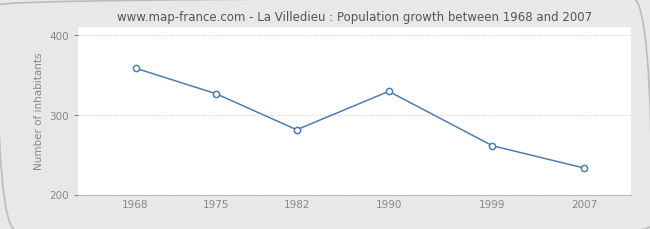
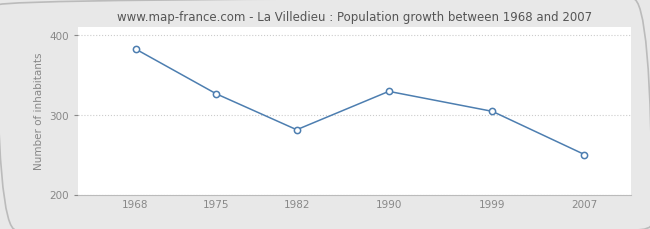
1968: 358 -> 382
1999: 261 -> 304
2007: 233 -> 250
